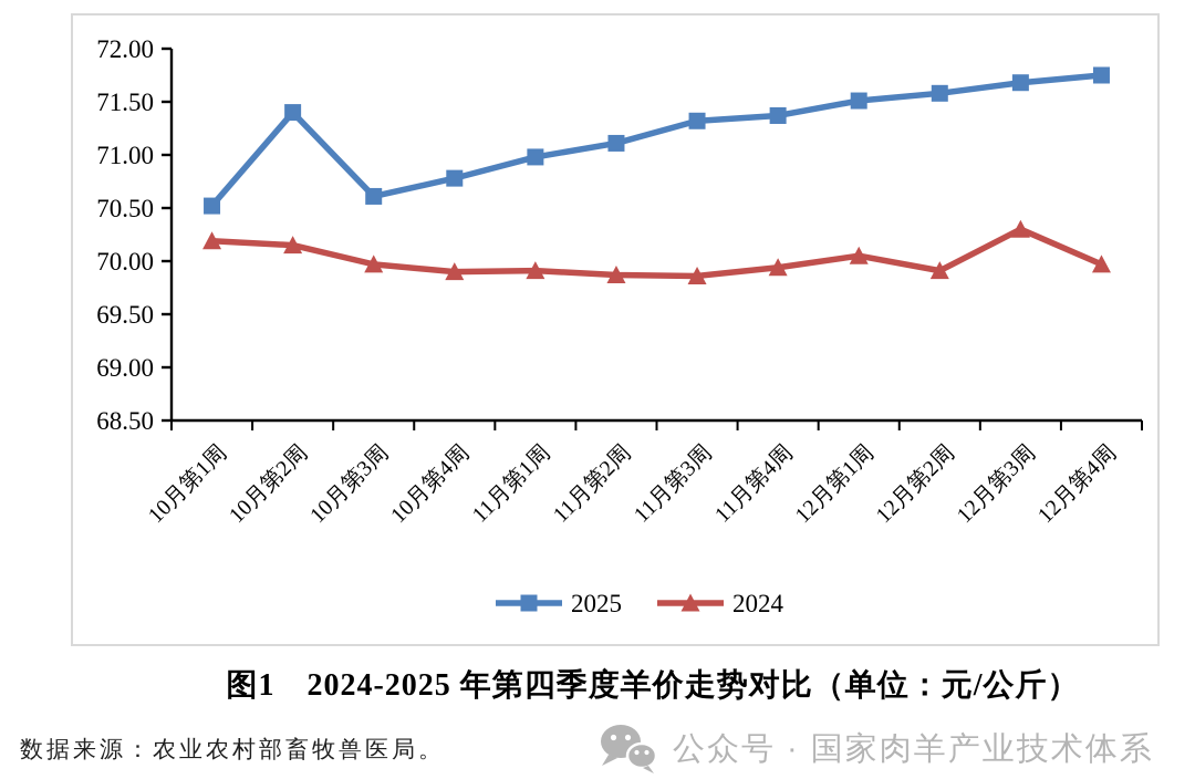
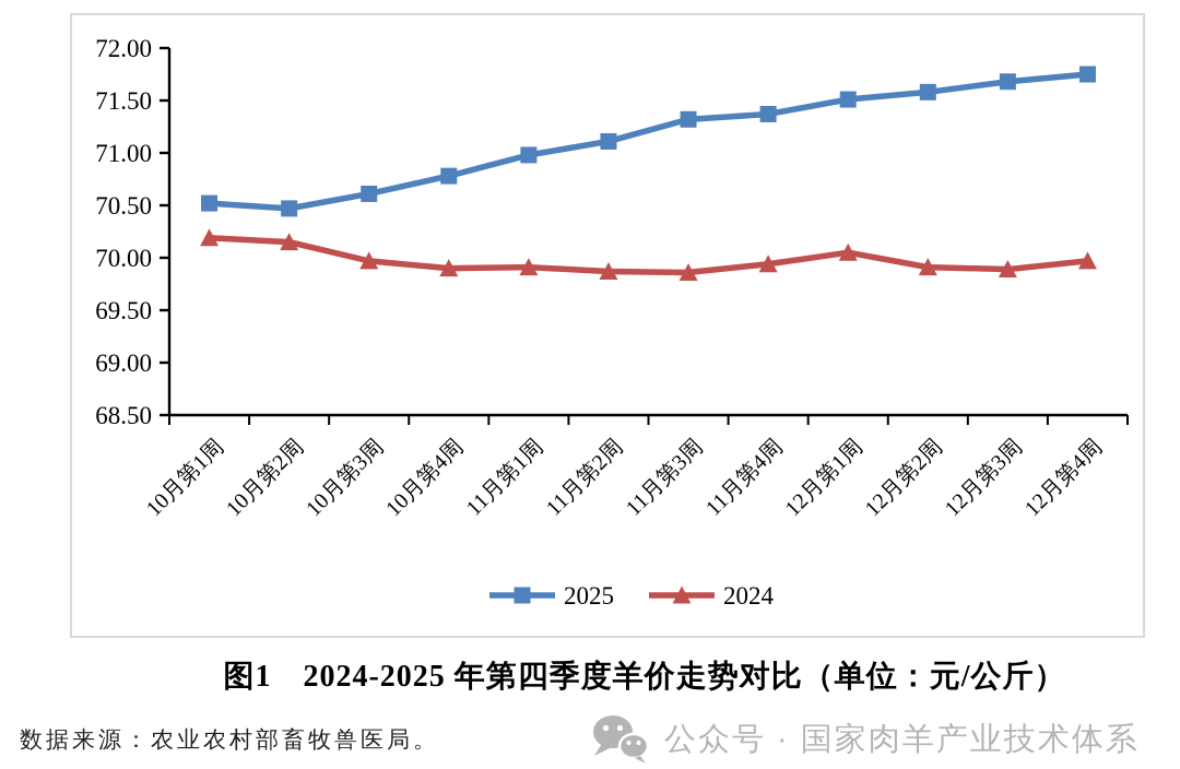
2025/10月第2周: 71.4 -> 70.5
2024/12月第3周: 70.3 -> 69.9
